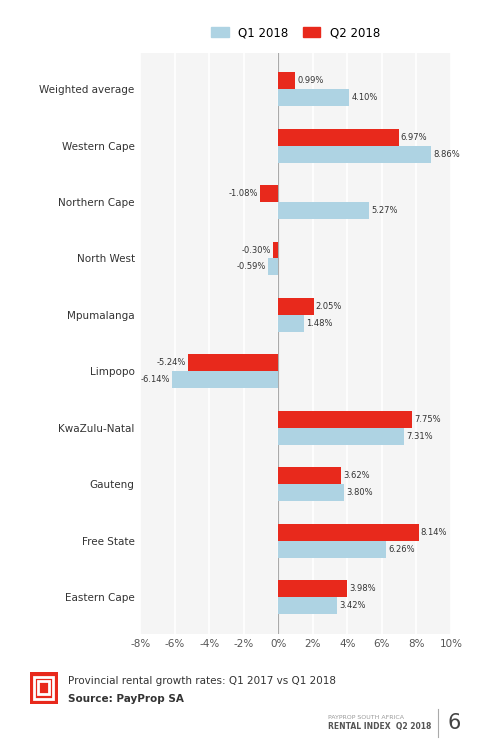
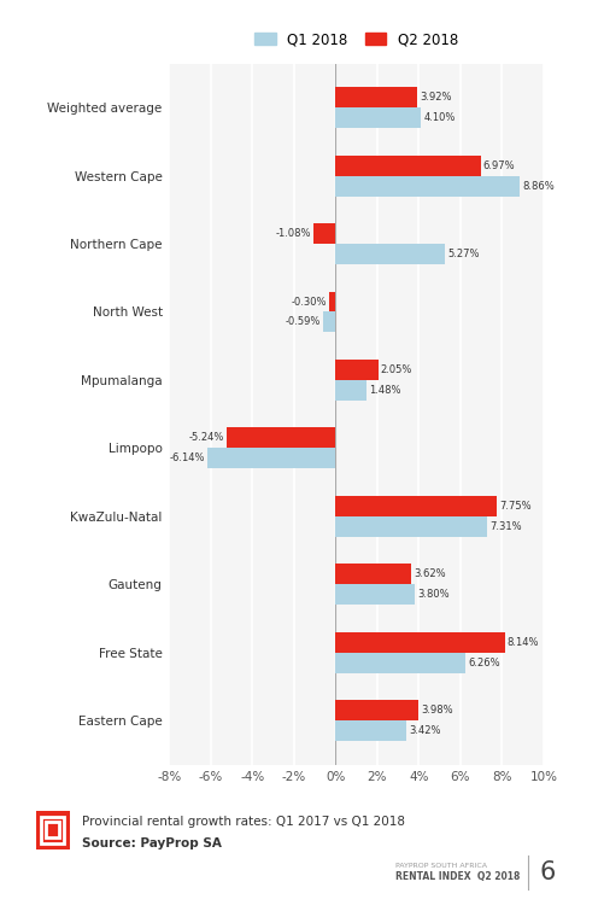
Q2 2018/Weighted average: 0.99% -> 3.92%
